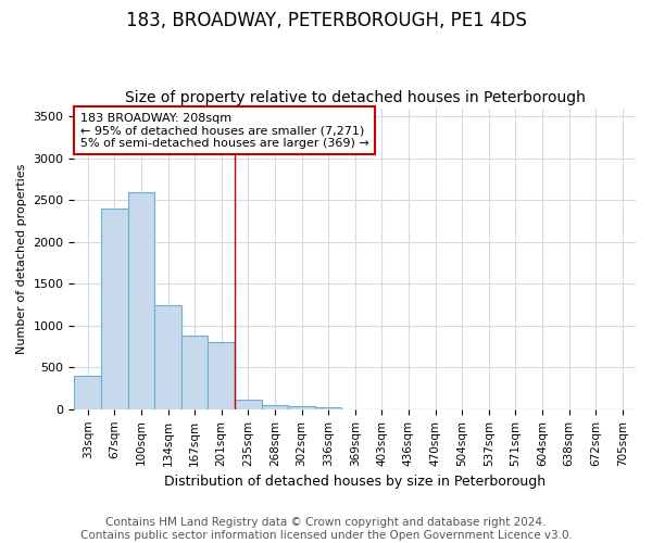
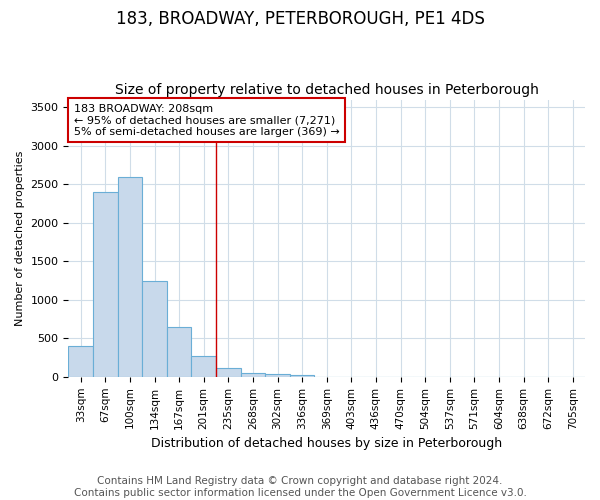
167sqm: 880 -> 650
201sqm: 800 -> 270
